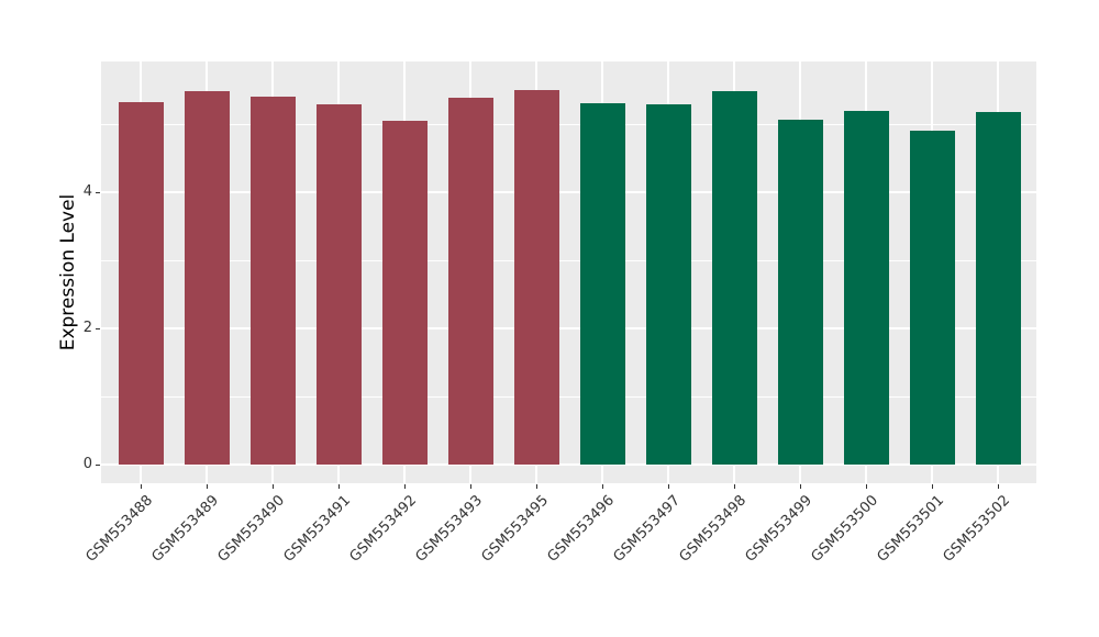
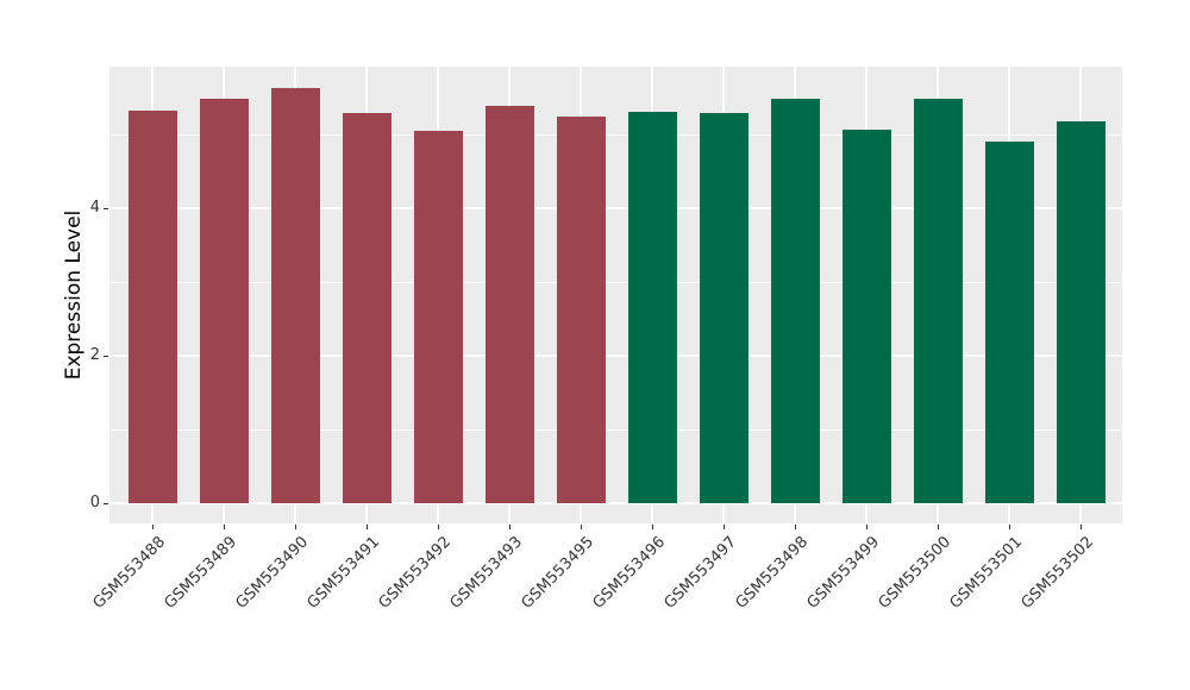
GSM553490: 5.4 -> 5.6
GSM553495: 5.5 -> 5.2
GSM553500: 5.2 -> 5.5
